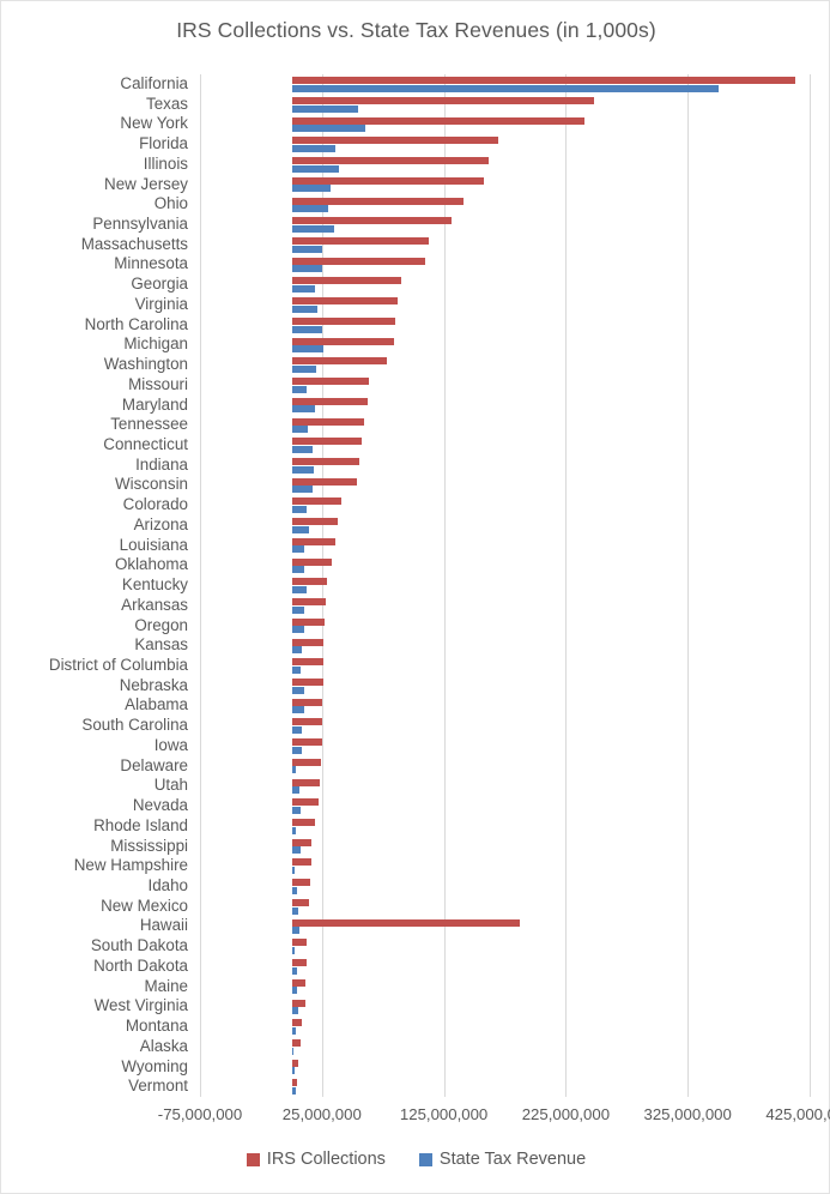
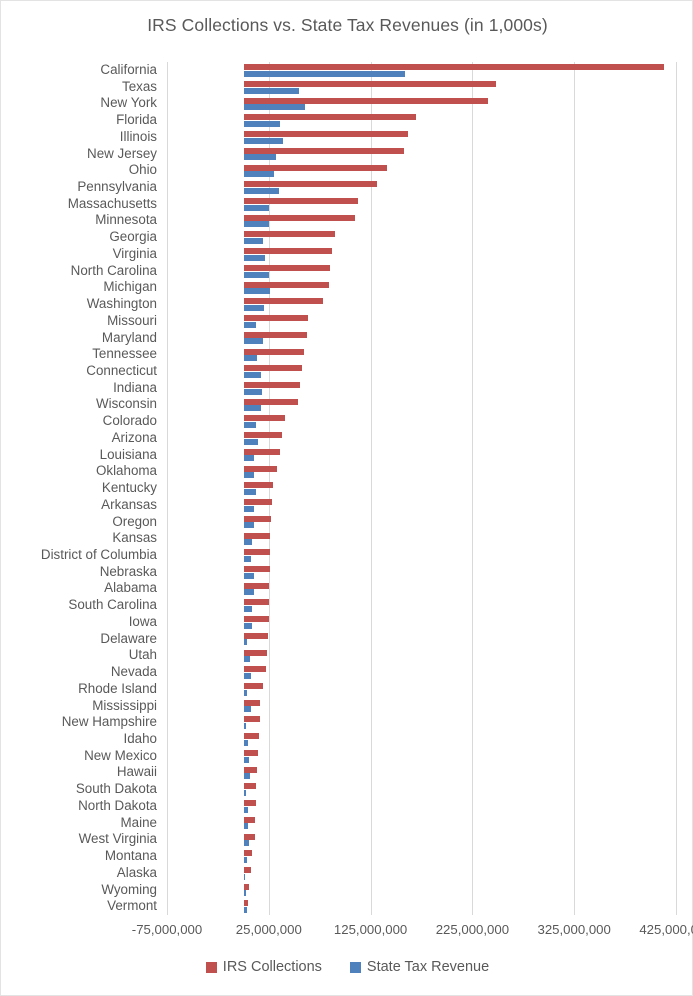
State Tax Revenue/California: 349000000 -> 158000000
IRS Collections/Hawaii: 186000000 -> 12000000
